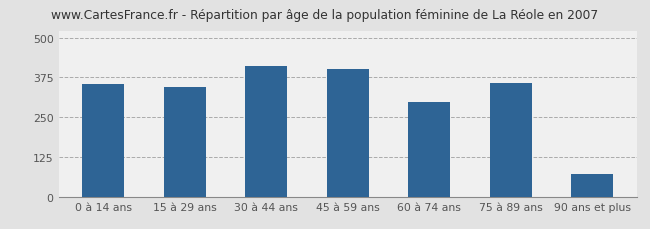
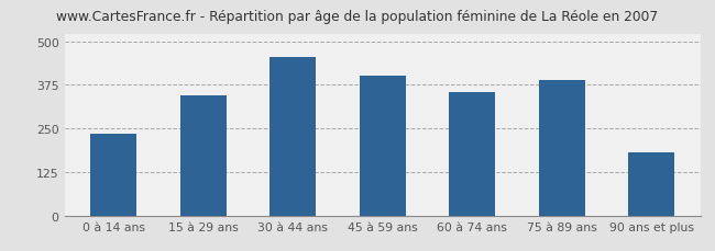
0 à 14 ans: 355 -> 235
30 à 44 ans: 410 -> 455
60 à 74 ans: 298 -> 355
75 à 89 ans: 358 -> 390
90 ans et plus: 72 -> 180
